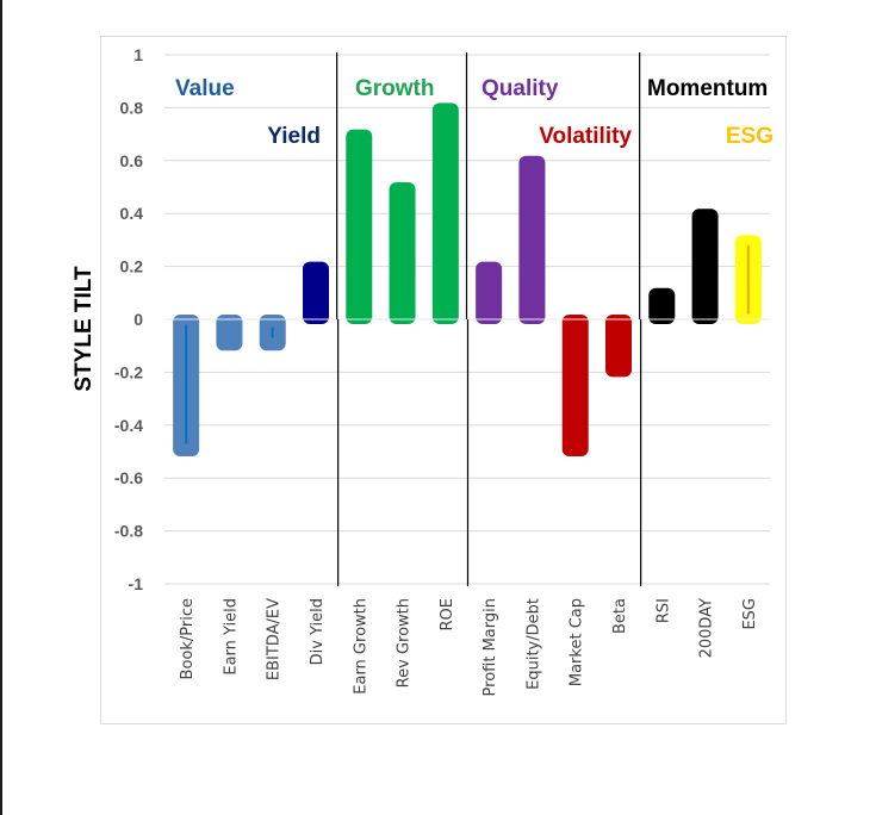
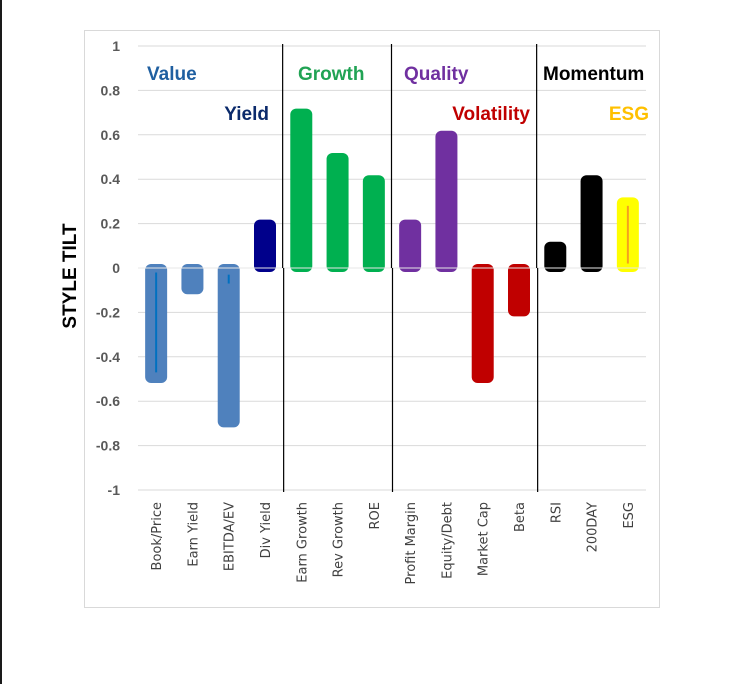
EBITDA/EV: -0.1 -> -0.7
ROE: 0.8 -> 0.4
